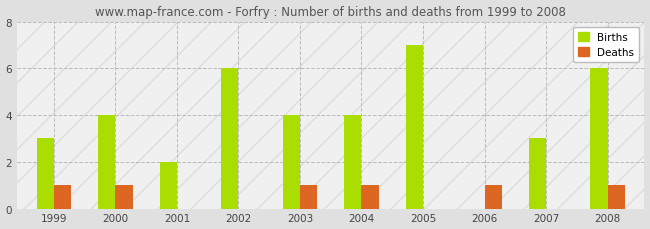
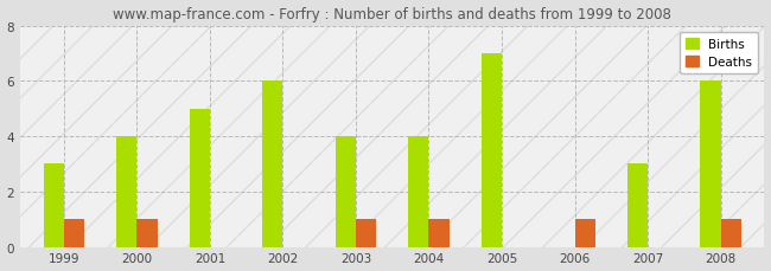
Births/2001: 2 -> 5
